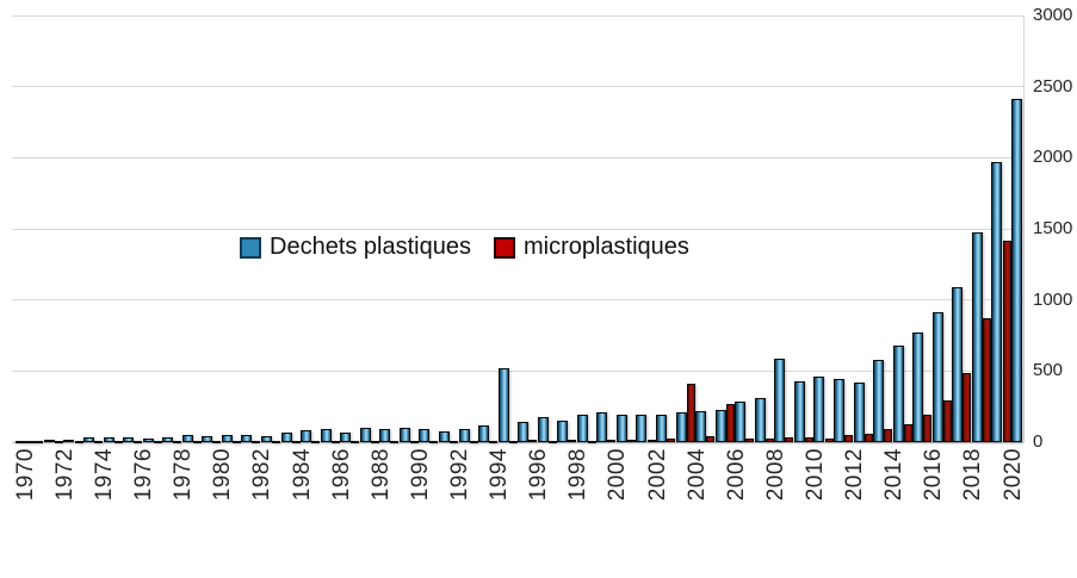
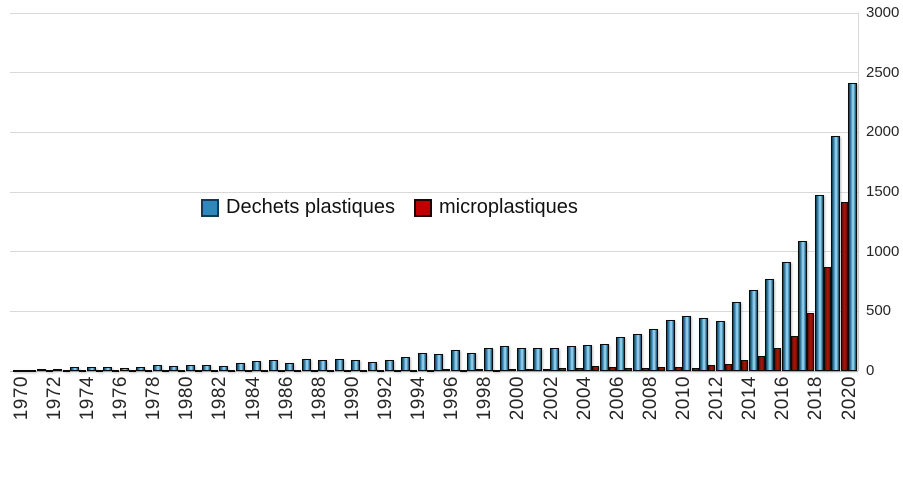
Dechets plastiques/1994: 520 -> 150
microplastiques/2004: 410 -> 20
microplastiques/2006: 270 -> 30
Dechets plastiques/2008: 590 -> 360
